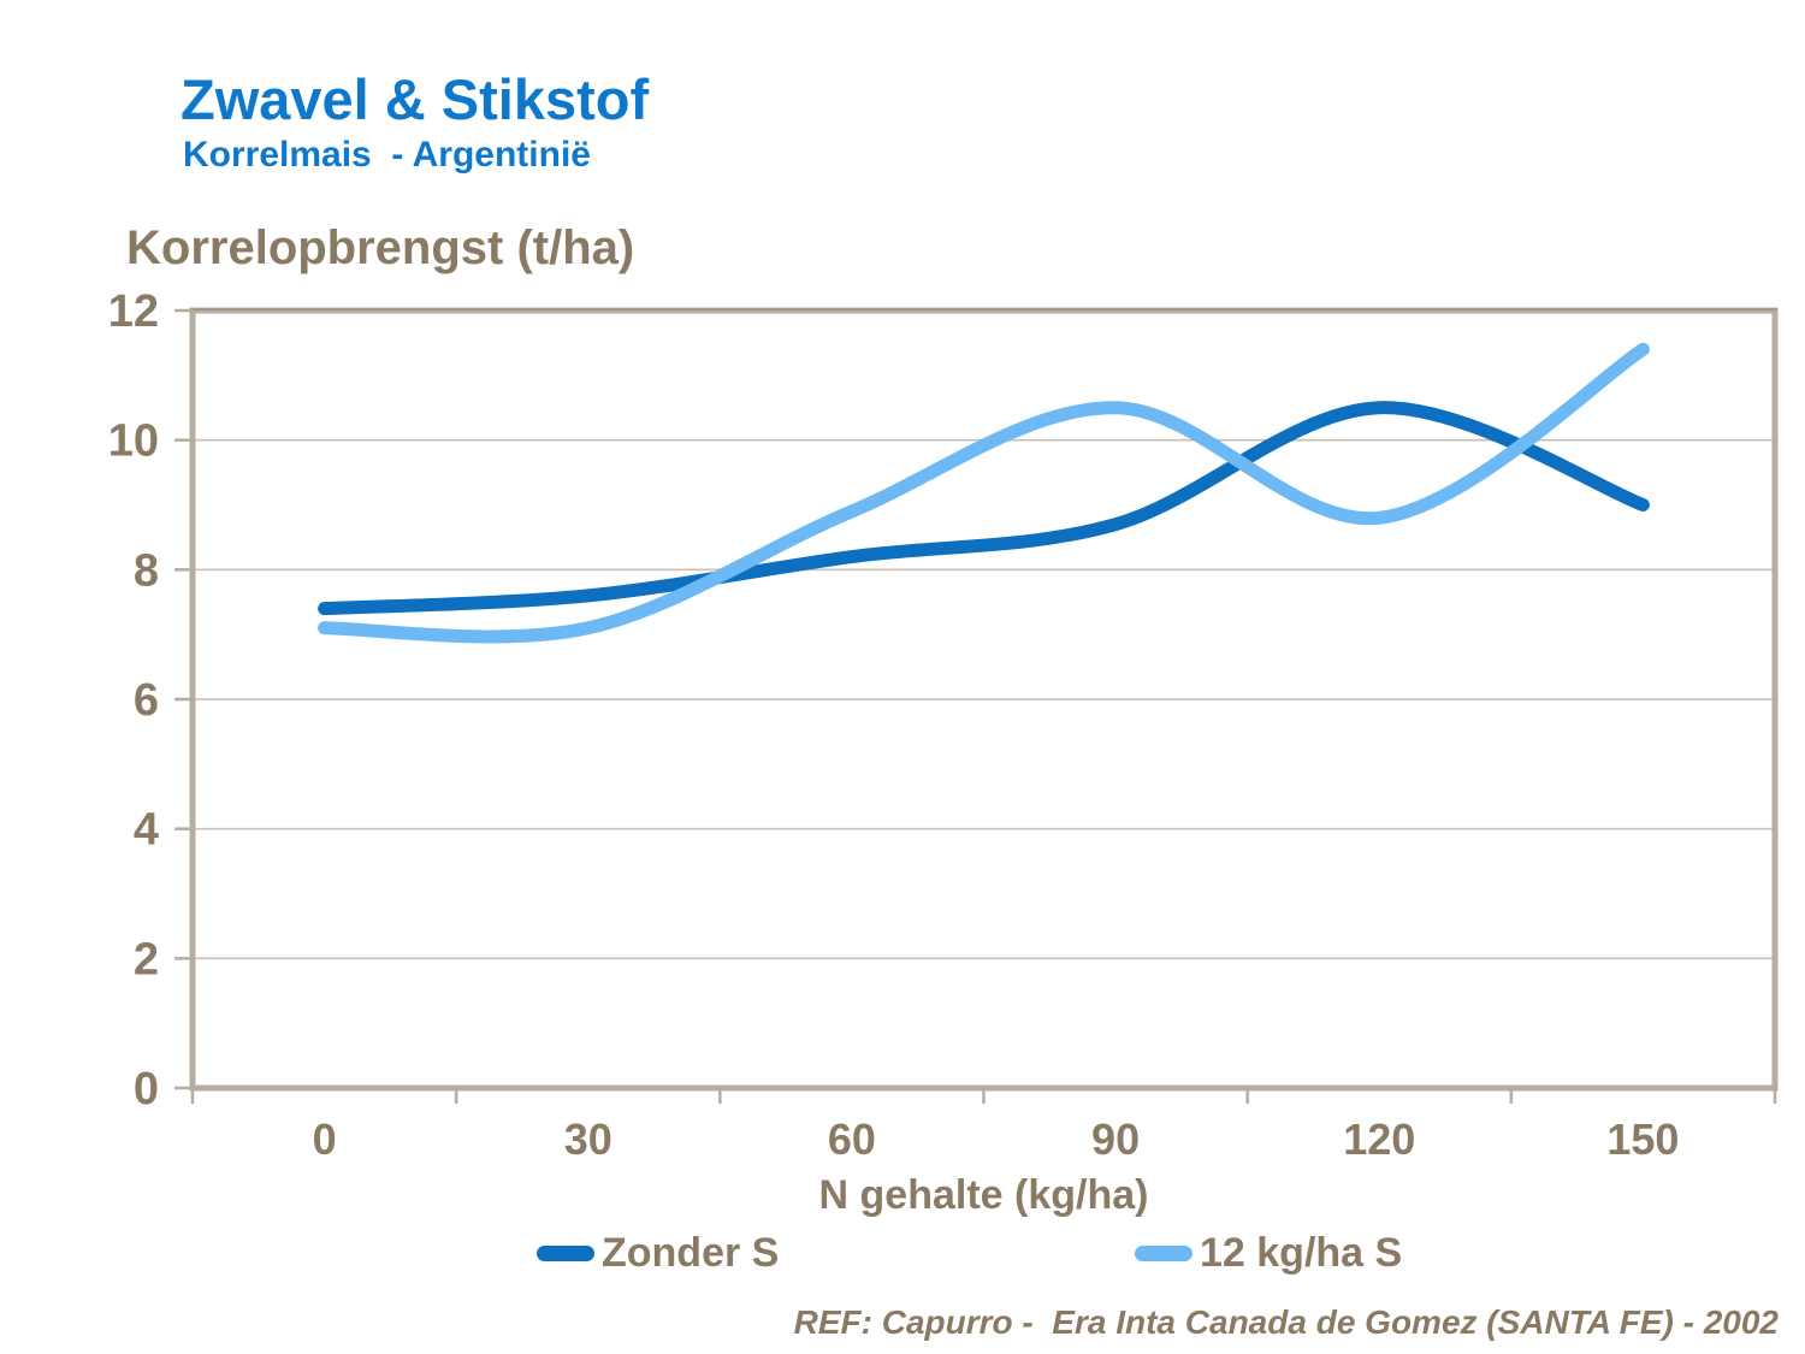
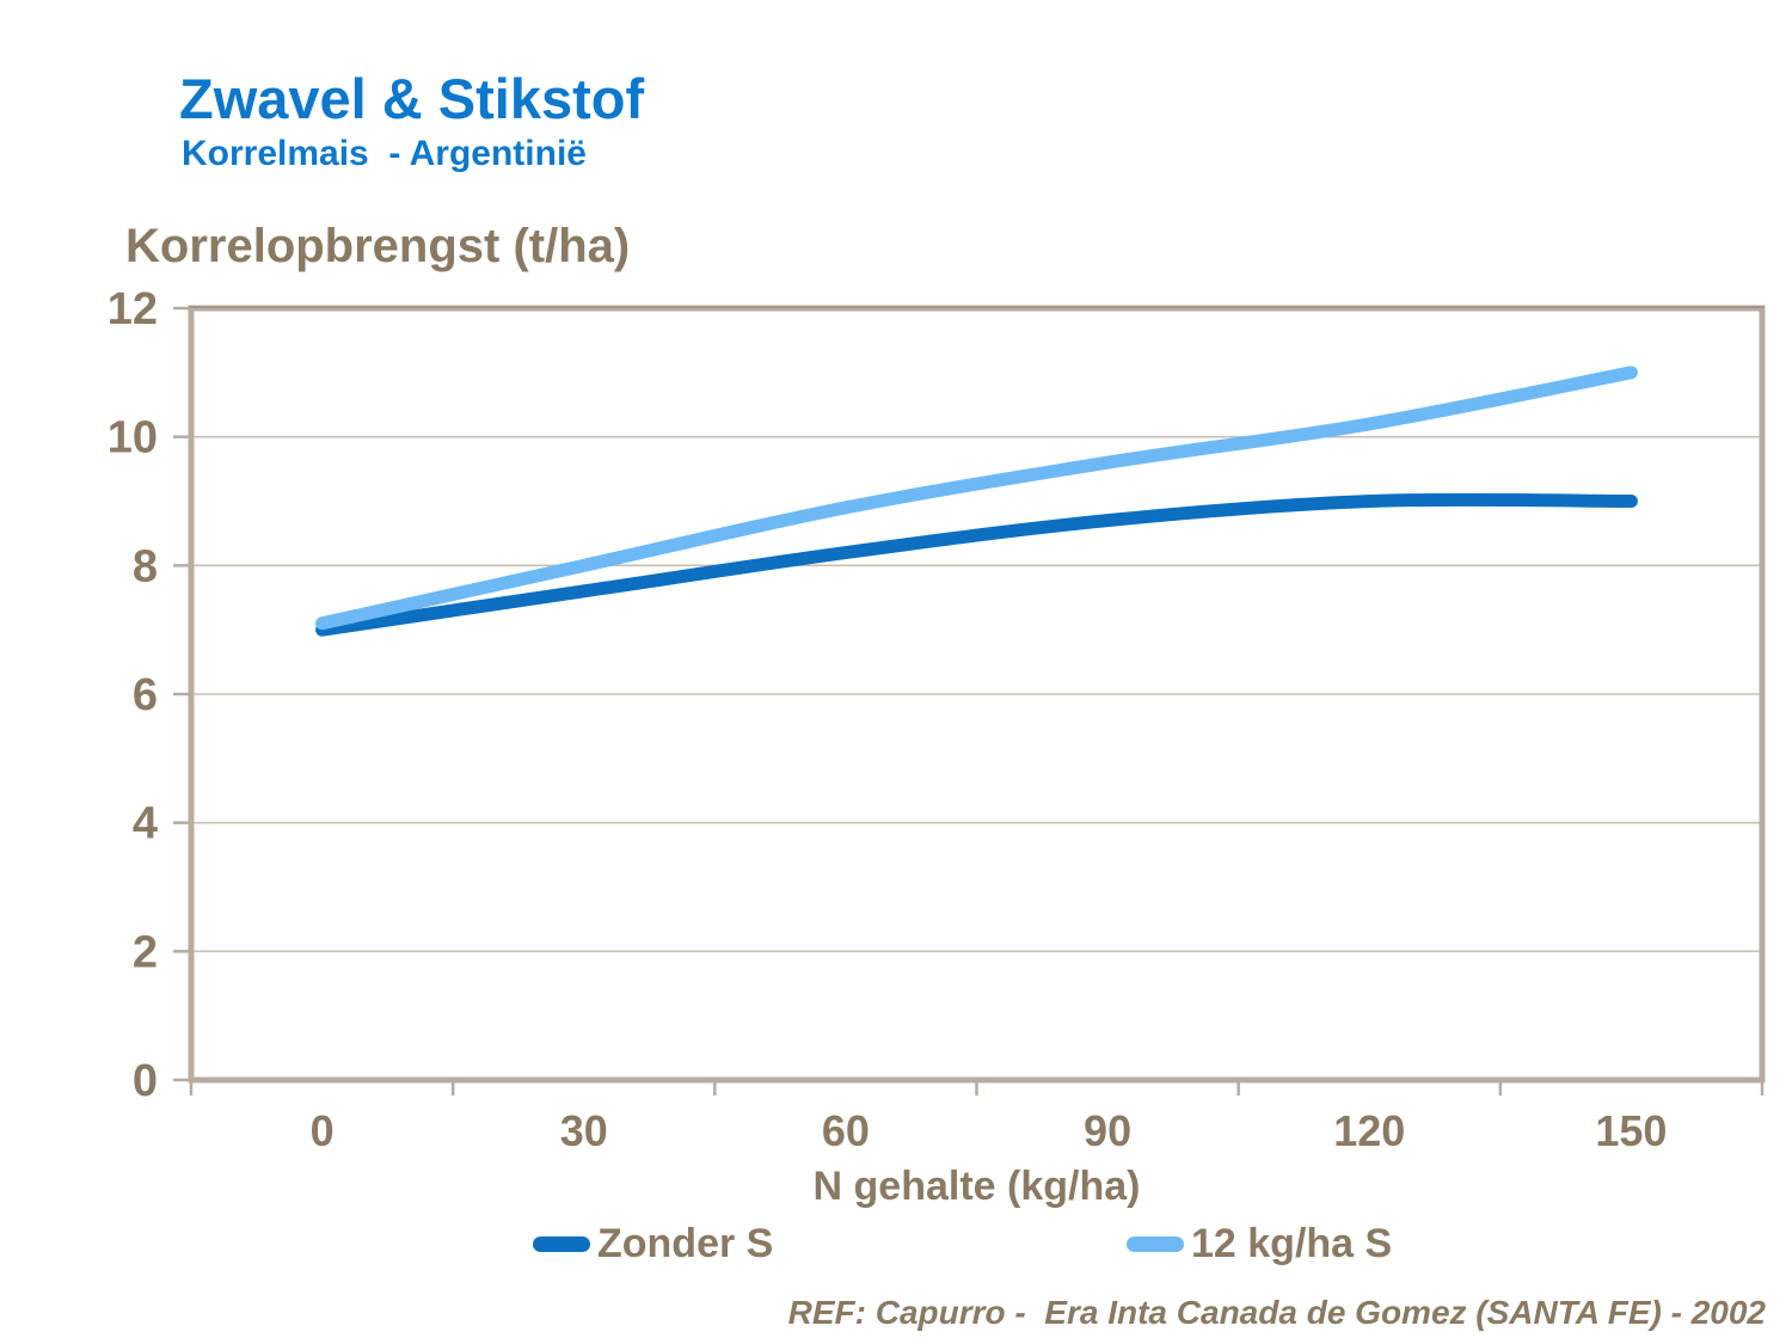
Zonder S/0: 7.4 -> 7.0
12 kg/ha S/30: 7.1 -> 8.0
12 kg/ha S/90: 10.5 -> 9.6
Zonder S/120: 10.5 -> 9.0
12 kg/ha S/120: 8.8 -> 10.2
12 kg/ha S/150: 11.4 -> 11.0
